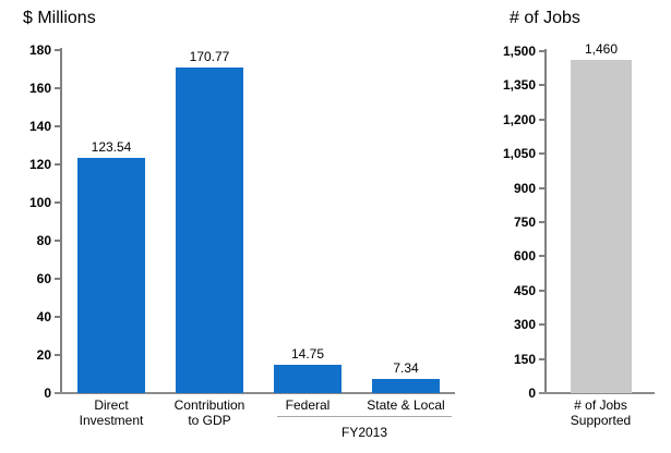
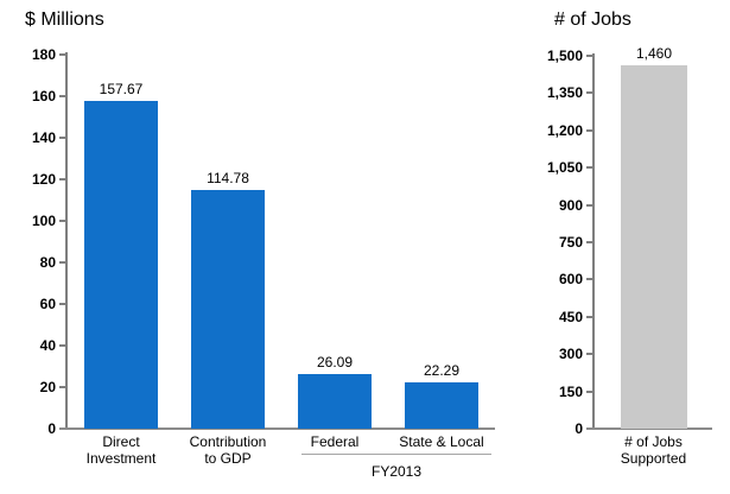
$ Millions/Direct Investment: 123.54 -> 157.67
$ Millions/Contribution to GDP: 170.77 -> 114.78
$ Millions/Federal: 14.75 -> 26.09
$ Millions/State & Local: 7.34 -> 22.29
